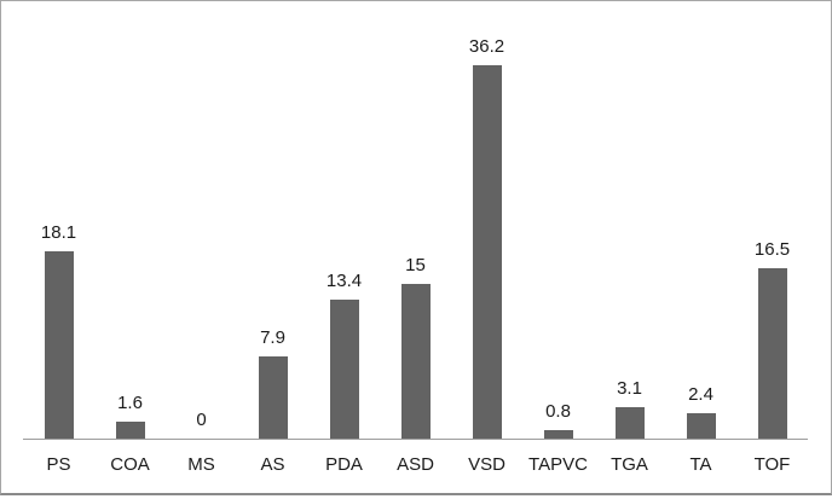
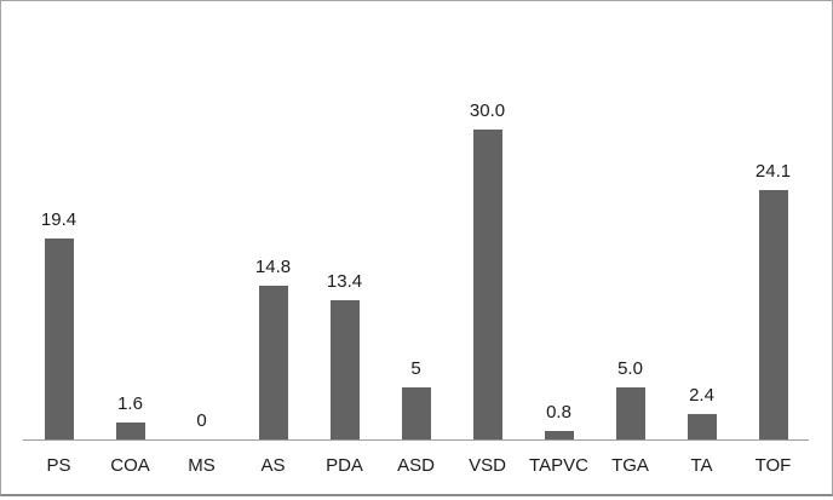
PS: 18.1 -> 19.4
AS: 7.9 -> 14.8
ASD: 15 -> 5
VSD: 36.2 -> 30.0
TGA: 3.1 -> 5.0
TOF: 16.5 -> 24.1
